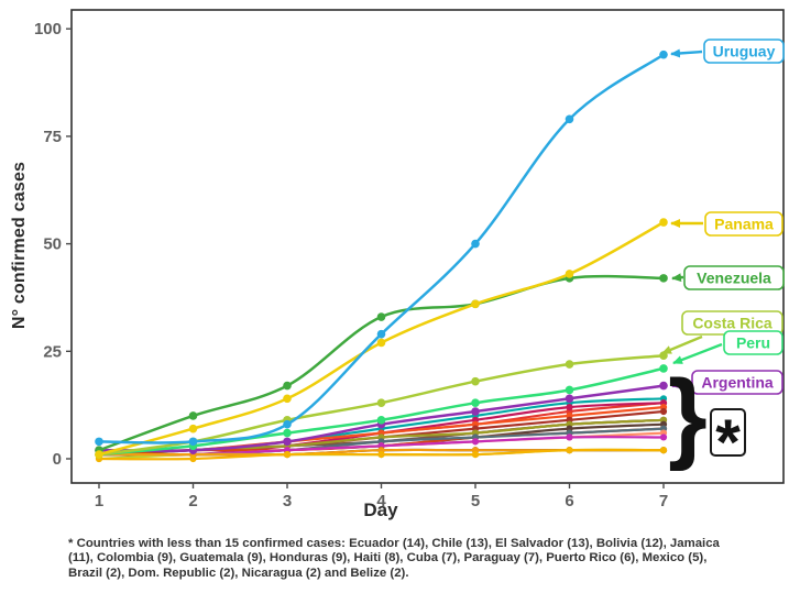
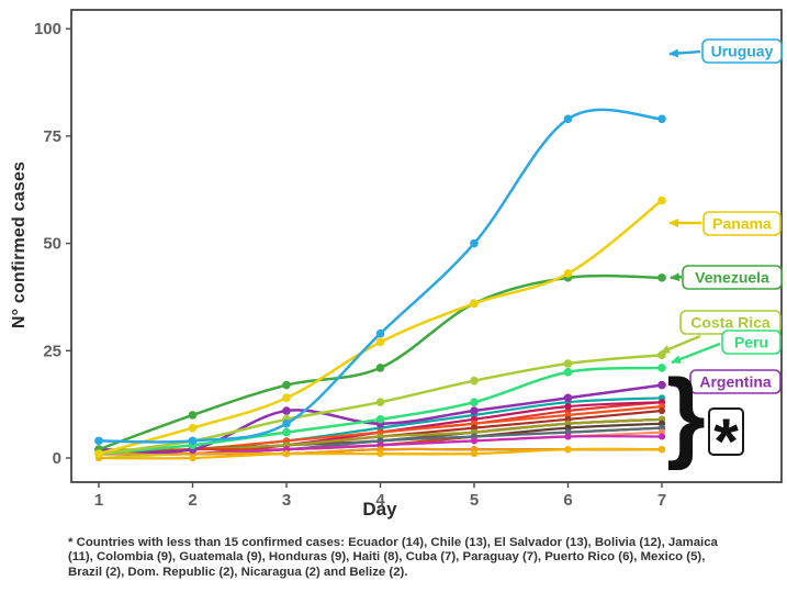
Argentina/3: 4 -> 11
Venezuela/4: 33 -> 21
Peru/6: 16 -> 20
Panama/7: 55 -> 60
Uruguay/7: 94 -> 79
